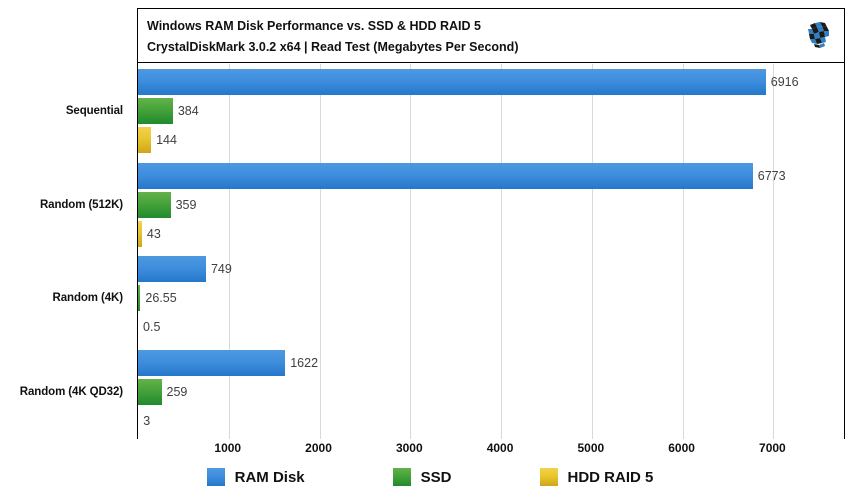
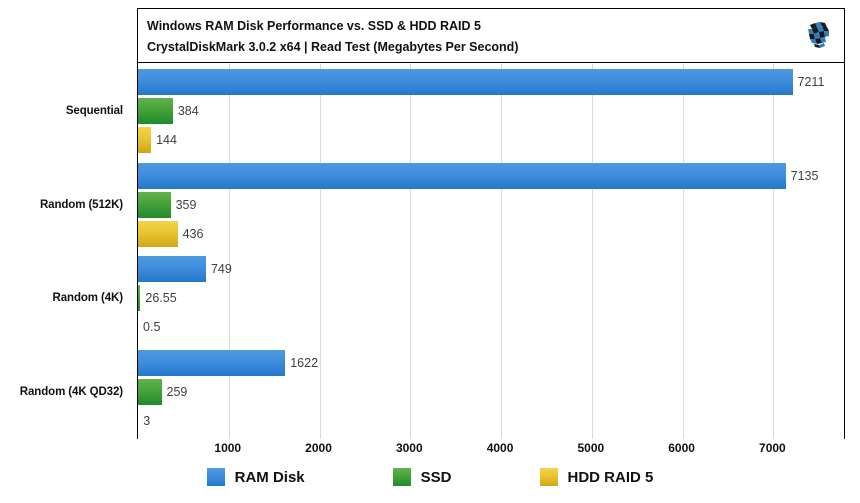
RAM Disk/Sequential: 6916 -> 7211
RAM Disk/Random (512K): 6773 -> 7135
HDD RAID 5/Random (512K): 43 -> 436
